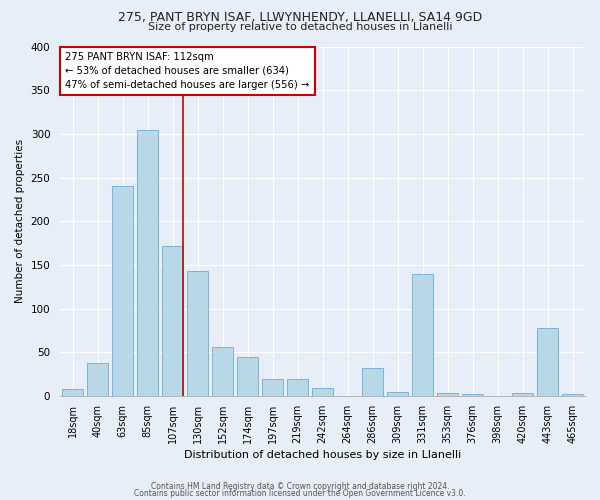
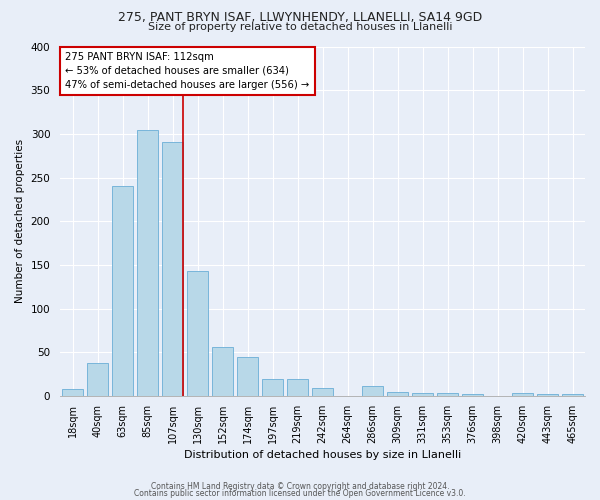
107sqm: 172 -> 291
286sqm: 32 -> 12
331sqm: 140 -> 3
443sqm: 78 -> 2
